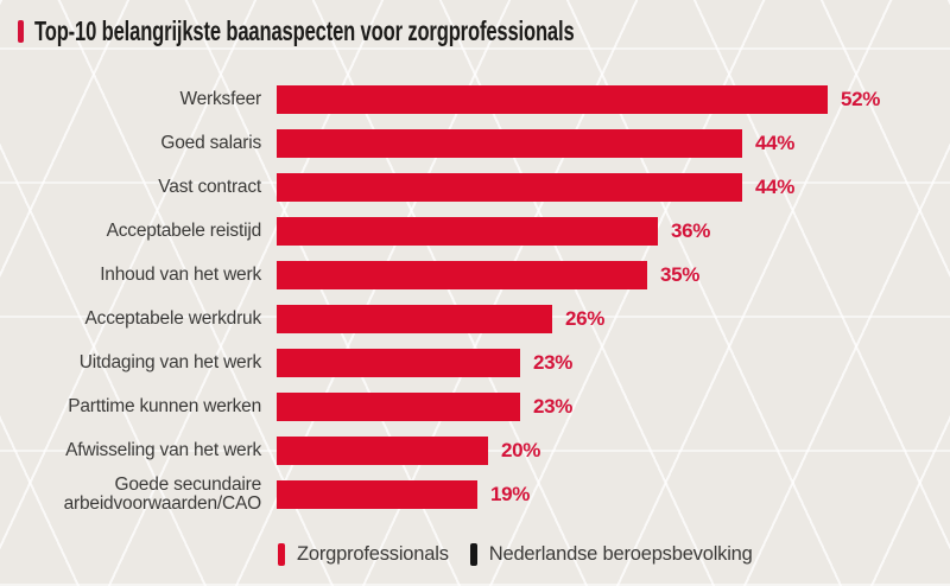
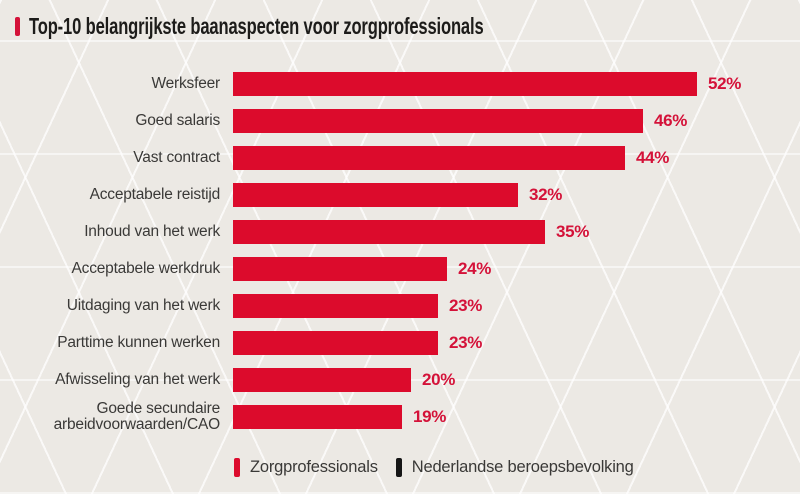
Goed salaris: 44% -> 46%
Acceptabele reistijd: 36% -> 32%
Acceptabele werkdruk: 26% -> 24%
